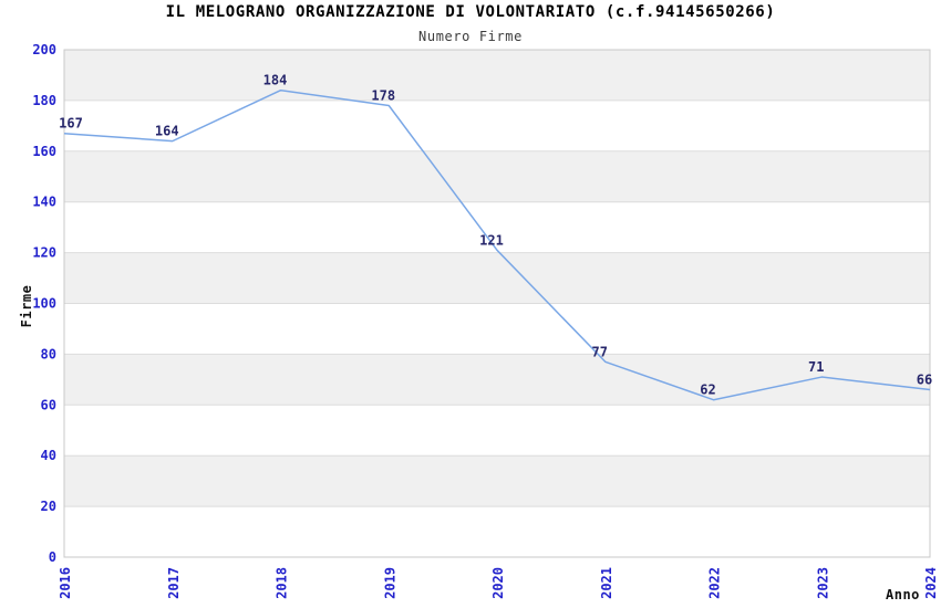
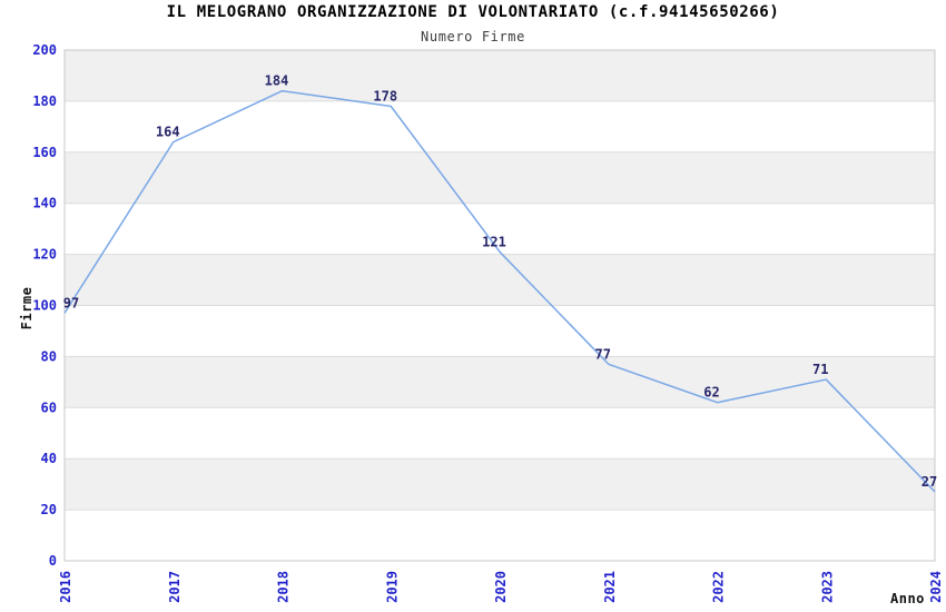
2016: 167 -> 97
2024: 66 -> 27
